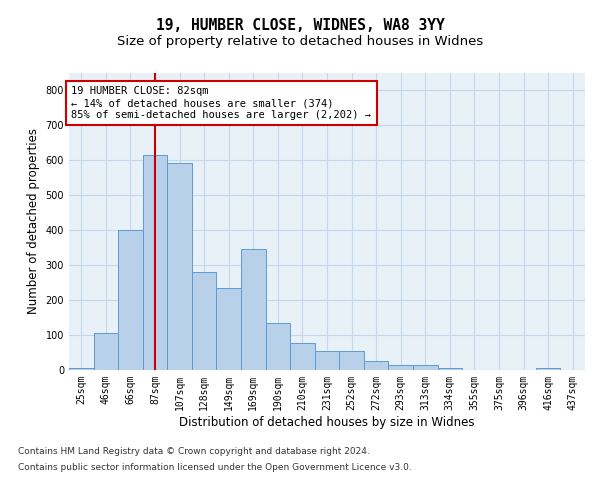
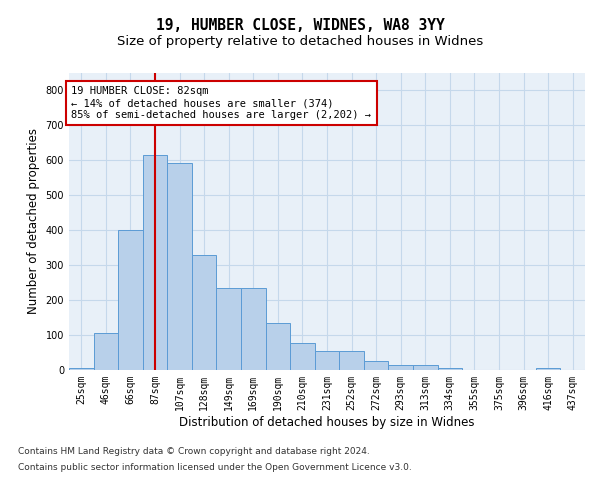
128sqm: 280 -> 328
169sqm: 345 -> 235
